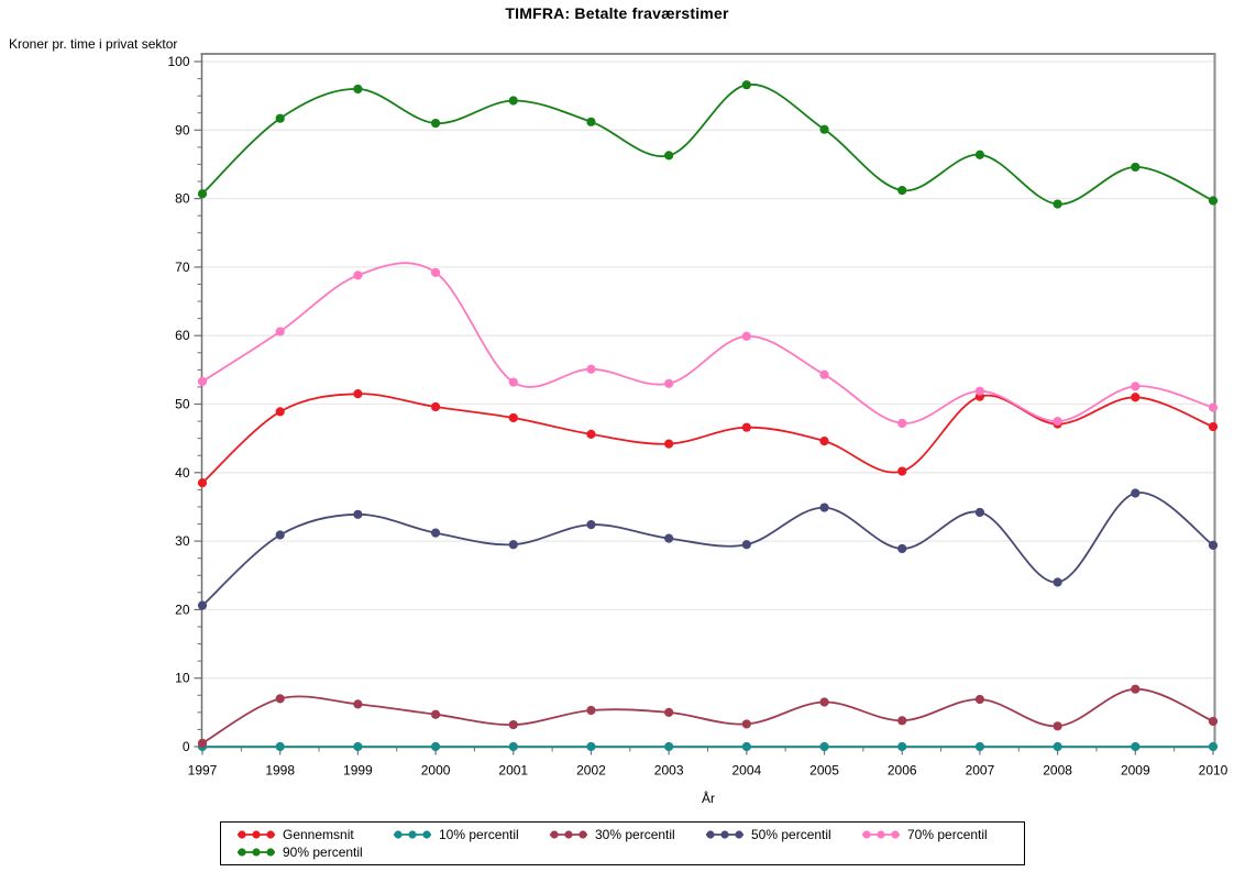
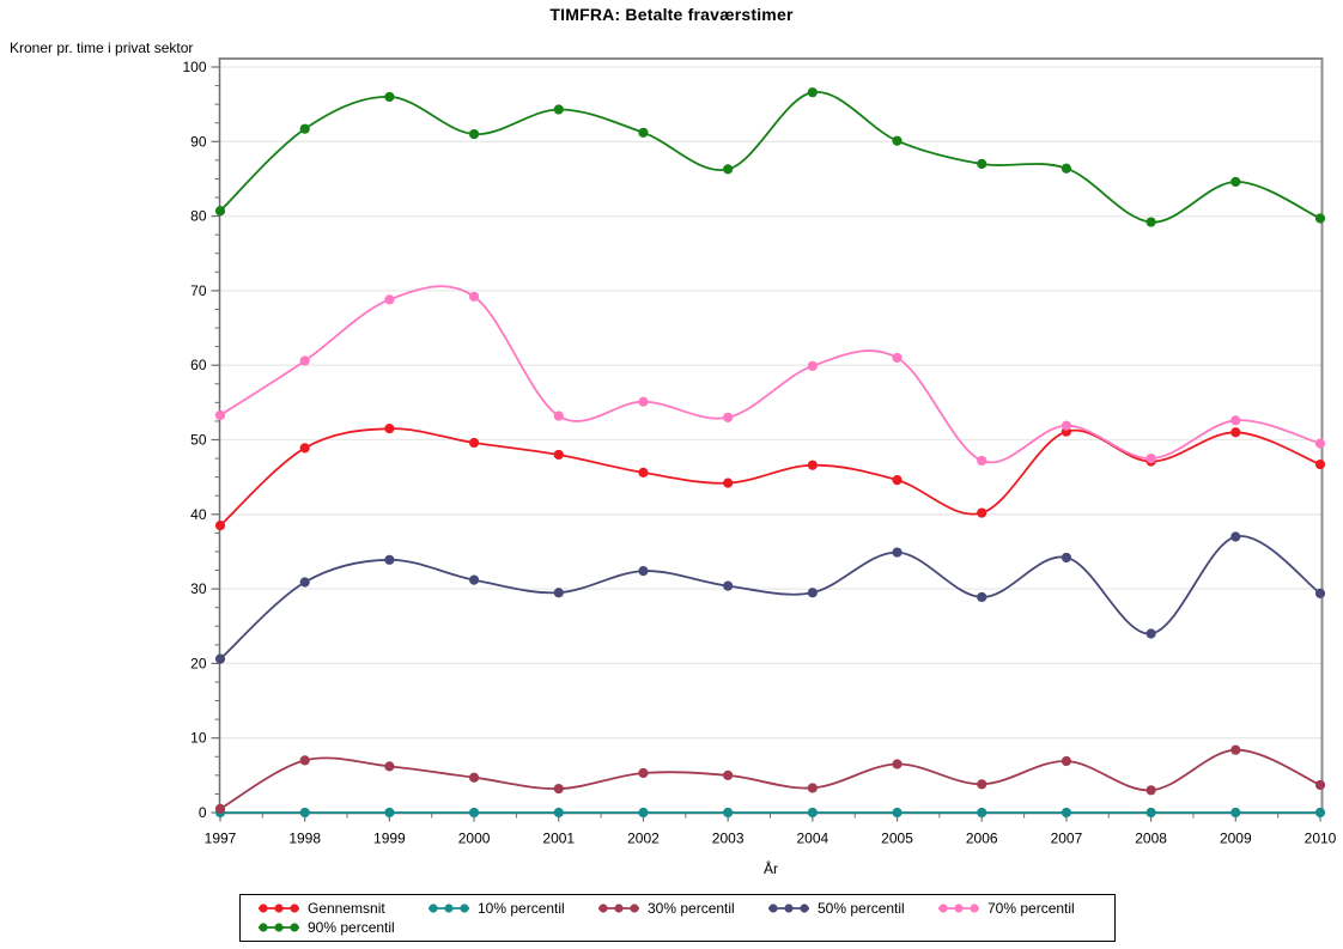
70% percentil/2005: 54 -> 61
90% percentil/2006: 81 -> 87
